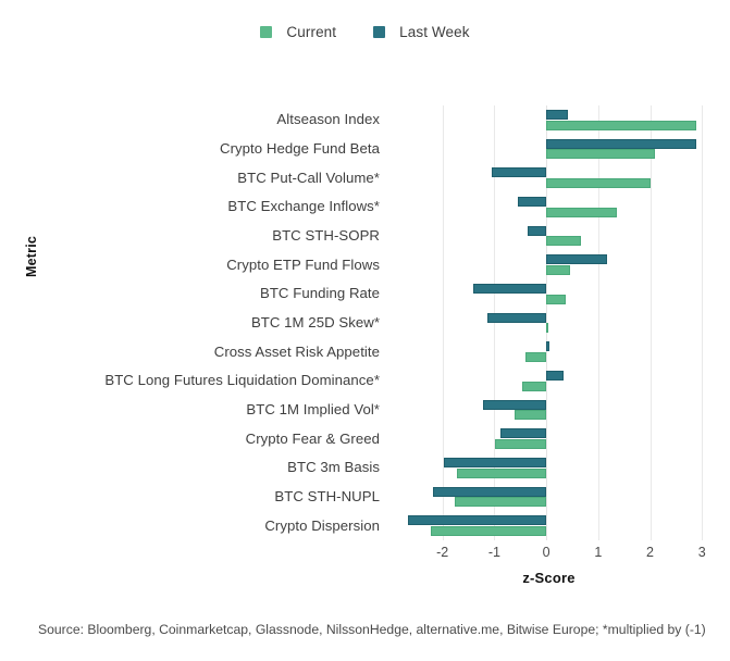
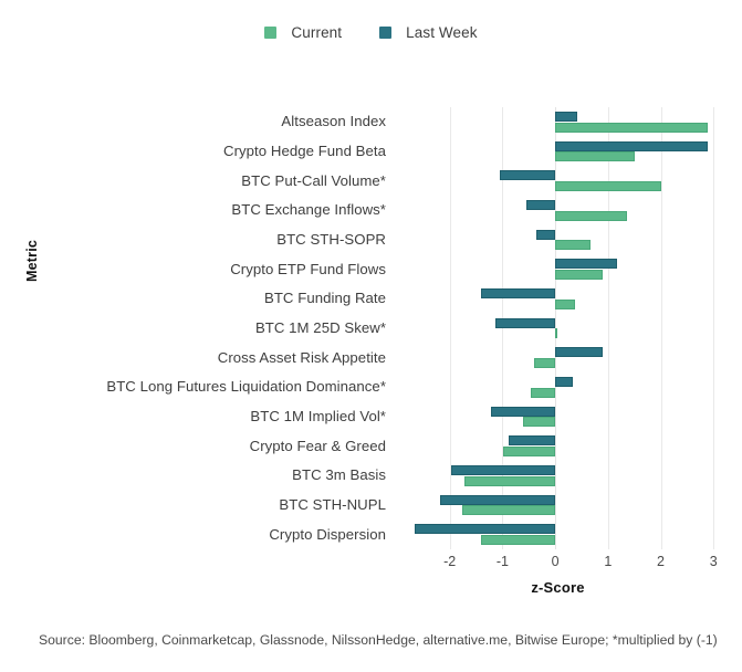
Current/Crypto Hedge Fund Beta: 2.1 -> 1.5
Current/Crypto ETP Fund Flows: 0.5 -> 0.9
Last Week/Cross Asset Risk Appetite: 0.1 -> 0.9
Current/Crypto Dispersion: -2.2 -> -1.4
